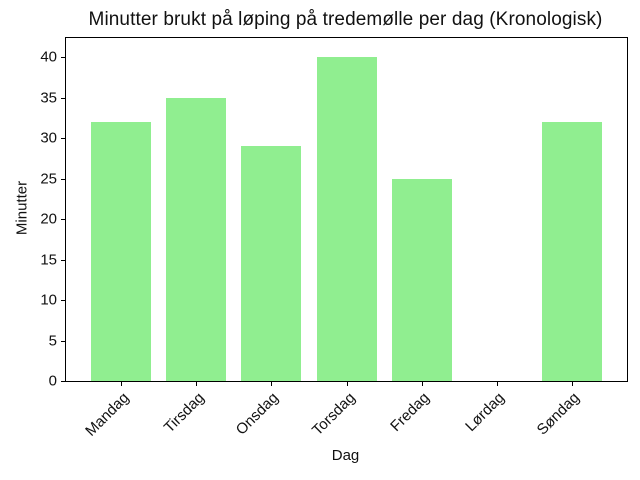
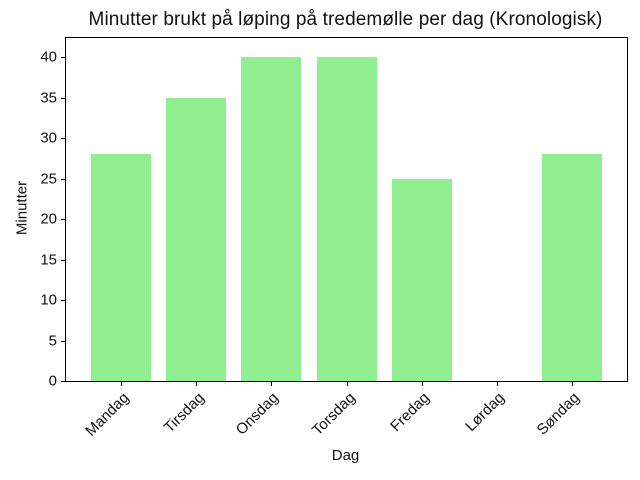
Mandag: 32 -> 28
Onsdag: 29 -> 40
Søndag: 32 -> 28
